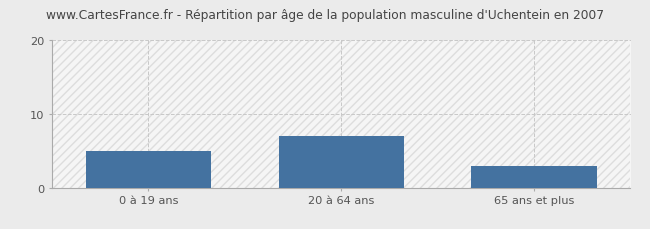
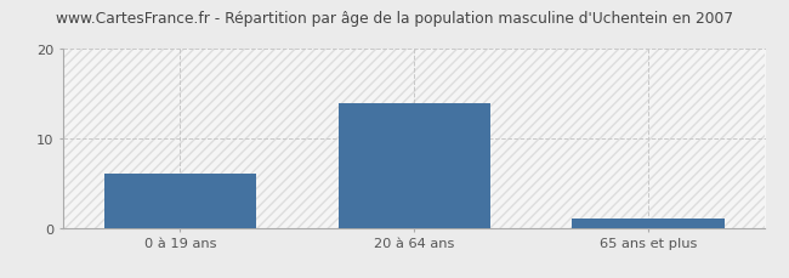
0 à 19 ans: 5 -> 6
20 à 64 ans: 7 -> 14
65 ans et plus: 3 -> 1
